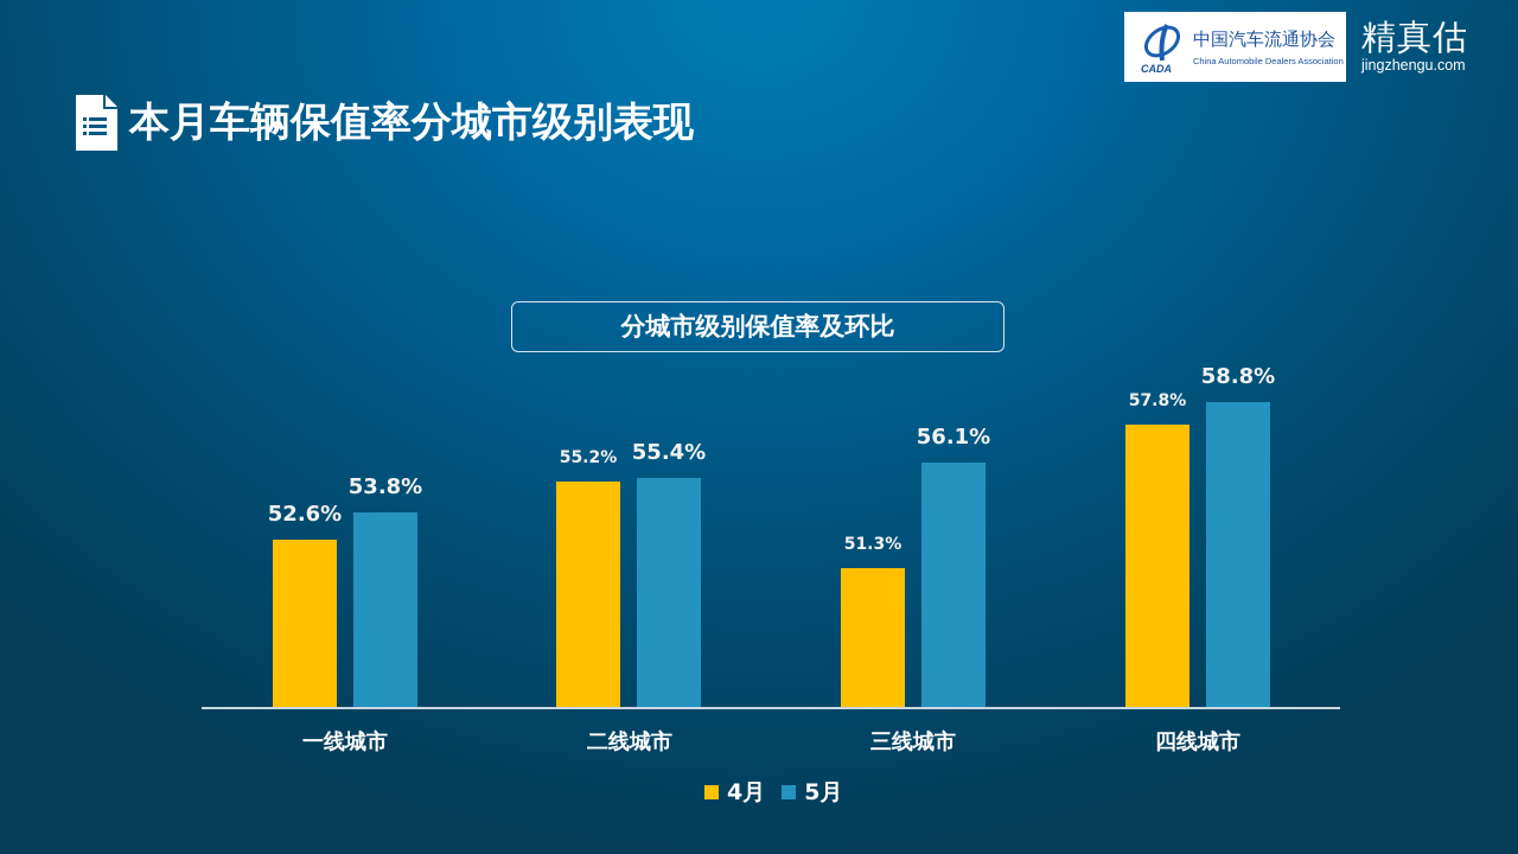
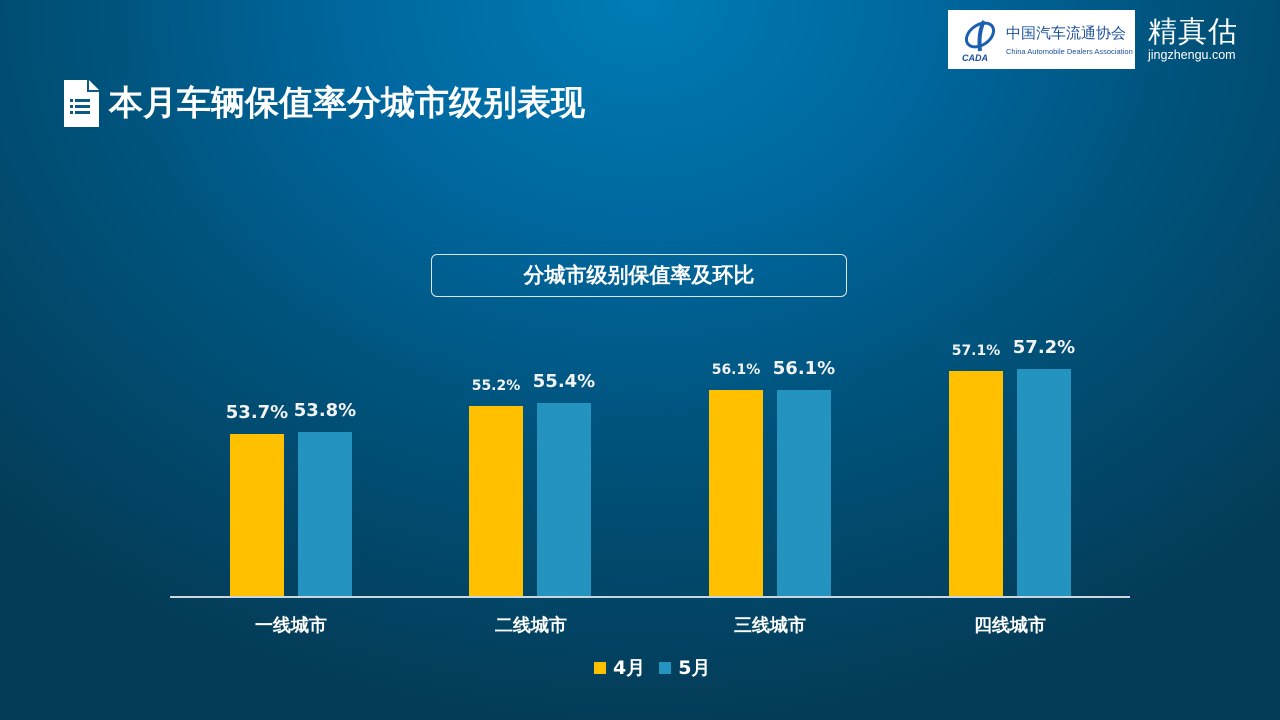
4月/一线城市: 52.6% -> 53.7%
4月/三线城市: 51.3% -> 56.1%
4月/四线城市: 57.8% -> 57.1%
5月/四线城市: 58.8% -> 57.2%
